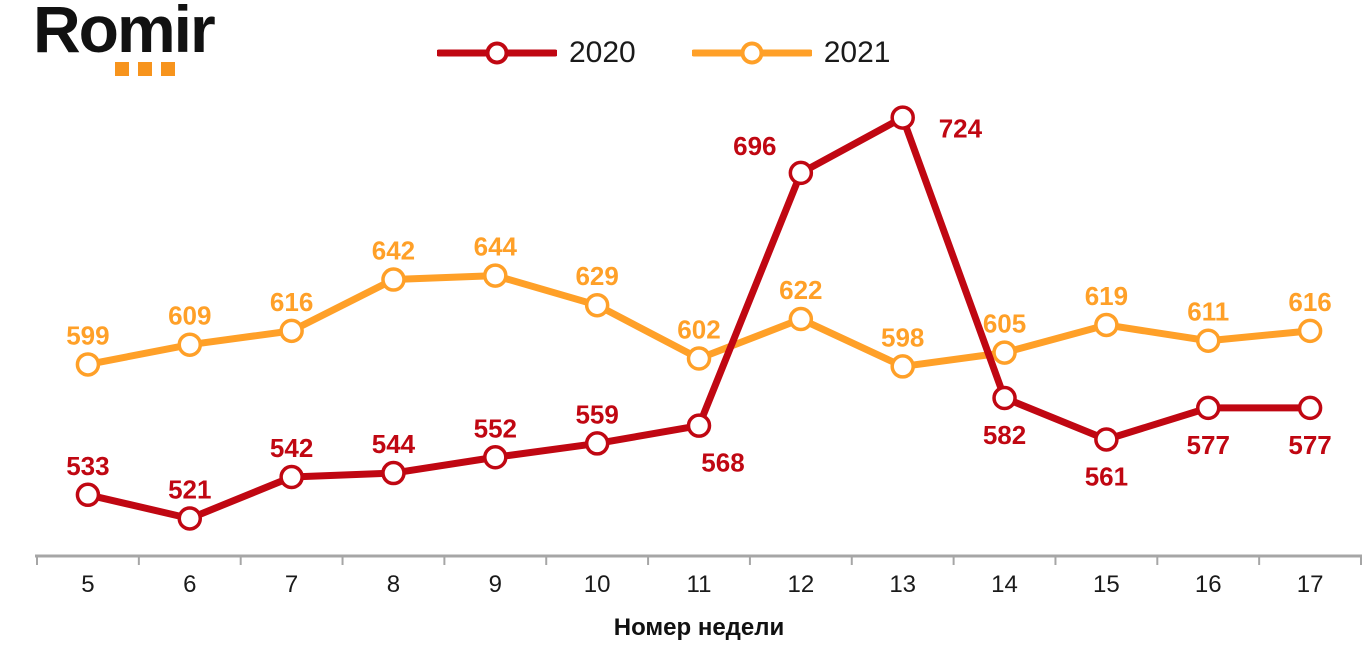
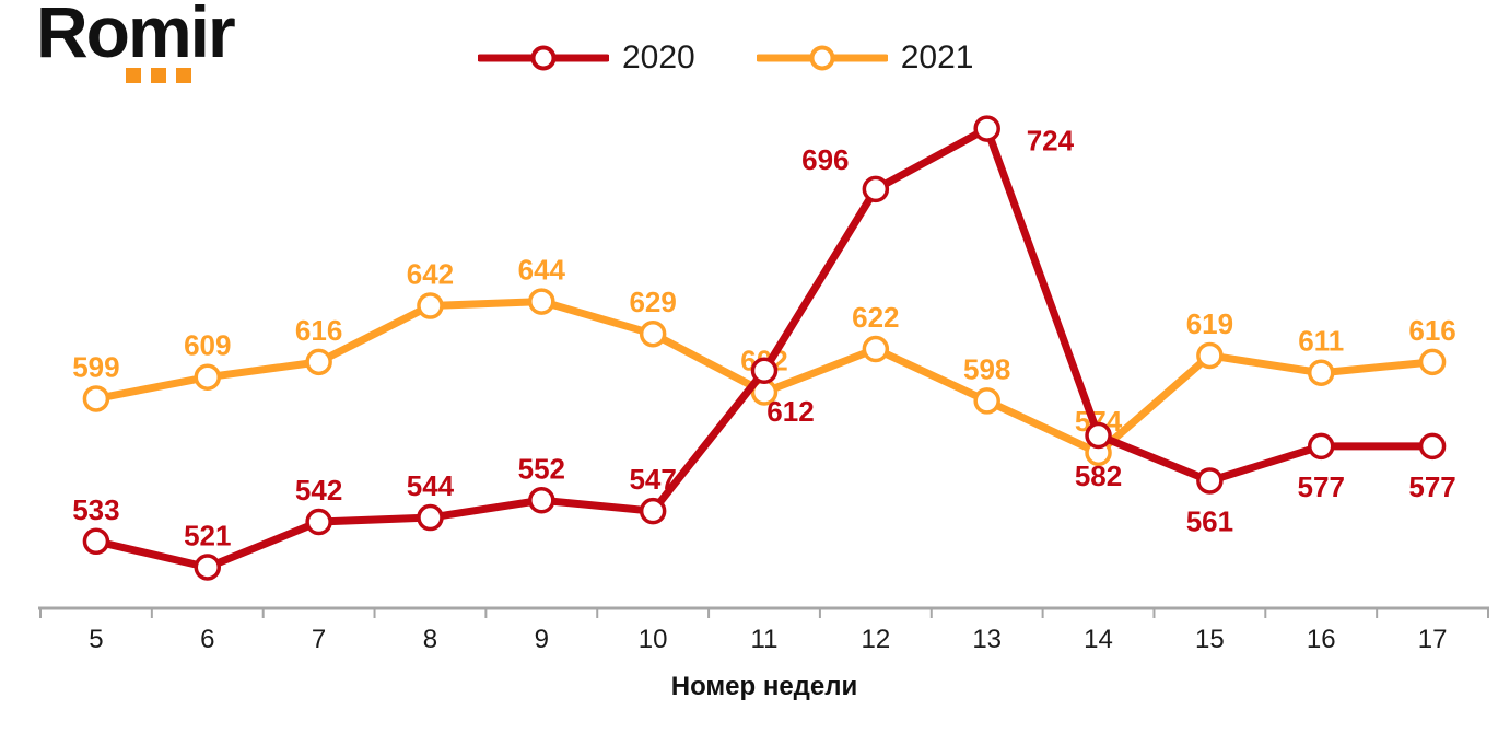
2020/10: 559 -> 547
2020/11: 568 -> 612
2021/14: 605 -> 574
